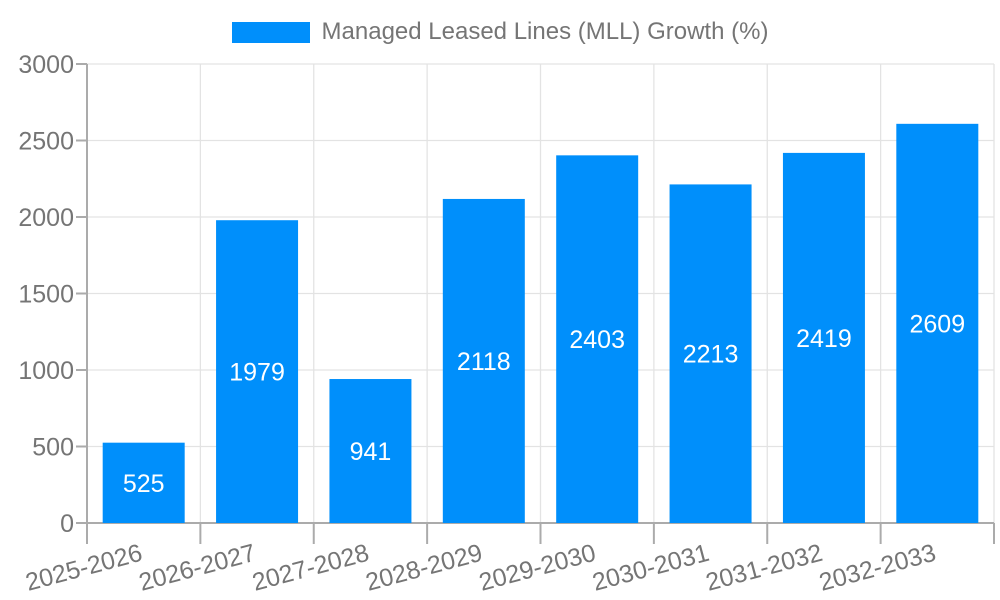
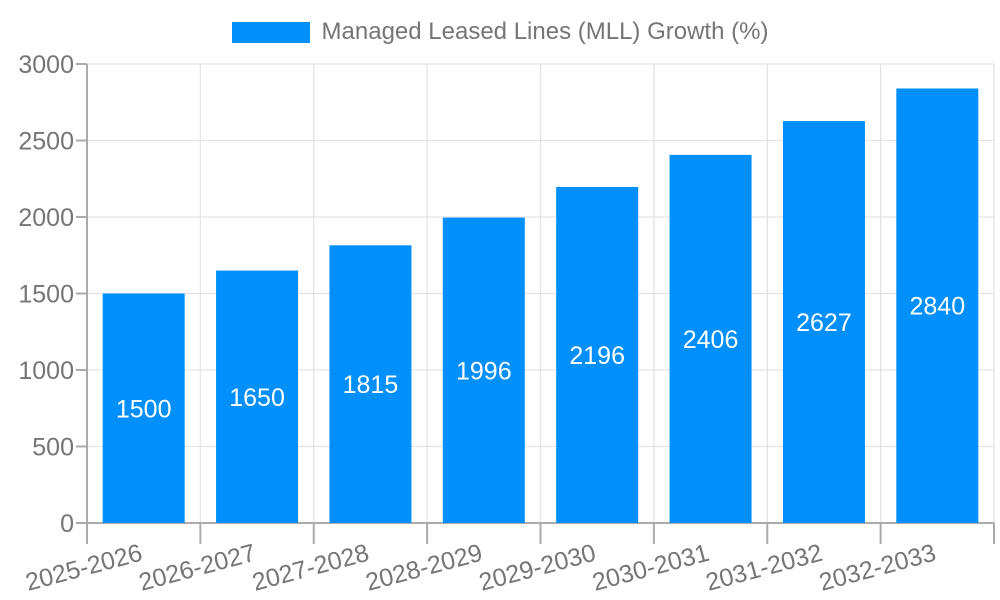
2025-2026: 525 -> 1500
2026-2027: 1979 -> 1650
2027-2028: 941 -> 1815
2028-2029: 2118 -> 1996
2029-2030: 2403 -> 2196
2030-2031: 2213 -> 2406
2031-2032: 2419 -> 2627
2032-2033: 2609 -> 2840
